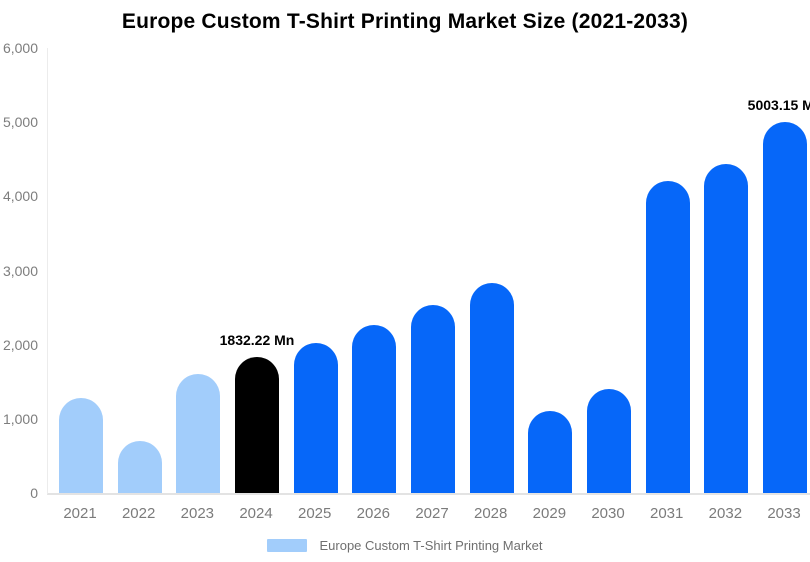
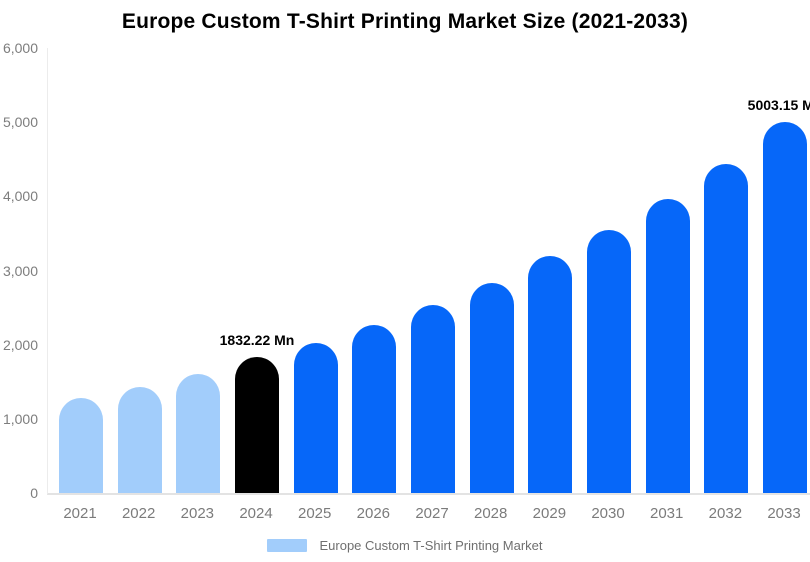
2022: 700 -> 1400
2029: 1100 -> 3200
2030: 1400 -> 3600
2031: 4200 -> 4000
